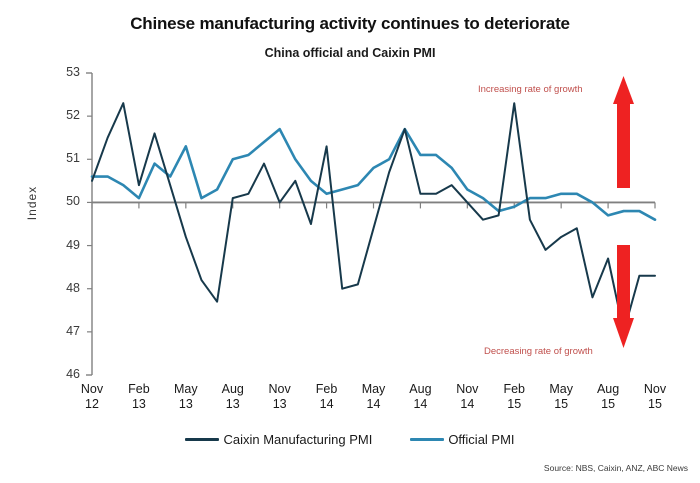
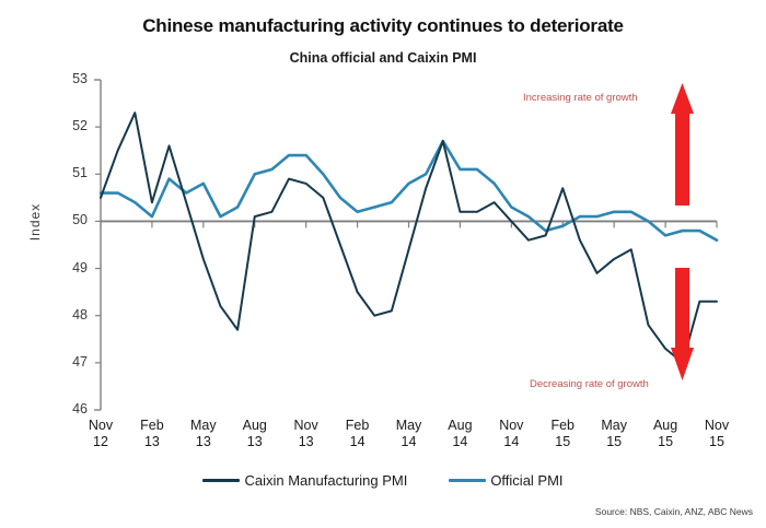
Official PMI/May 13: 51.3 -> 50.8
Caixin Manufacturing PMI/Nov 13: 50.0 -> 50.8
Official PMI/Nov 13: 51.7 -> 51.4
Caixin Manufacturing PMI/Feb 14: 51.3 -> 48.5
Caixin Manufacturing PMI/Feb 15: 52.3 -> 50.7
Caixin Manufacturing PMI/Aug 15: 48.7 -> 47.3
